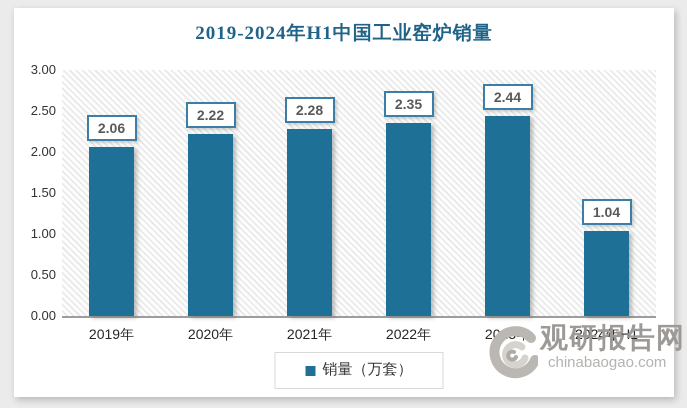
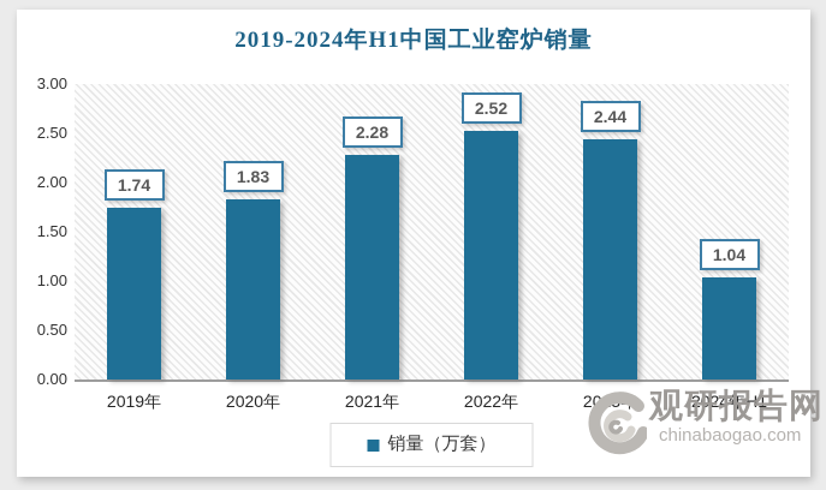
2019年: 2.06 -> 1.74
2020年: 2.22 -> 1.83
2022年: 2.35 -> 2.52
